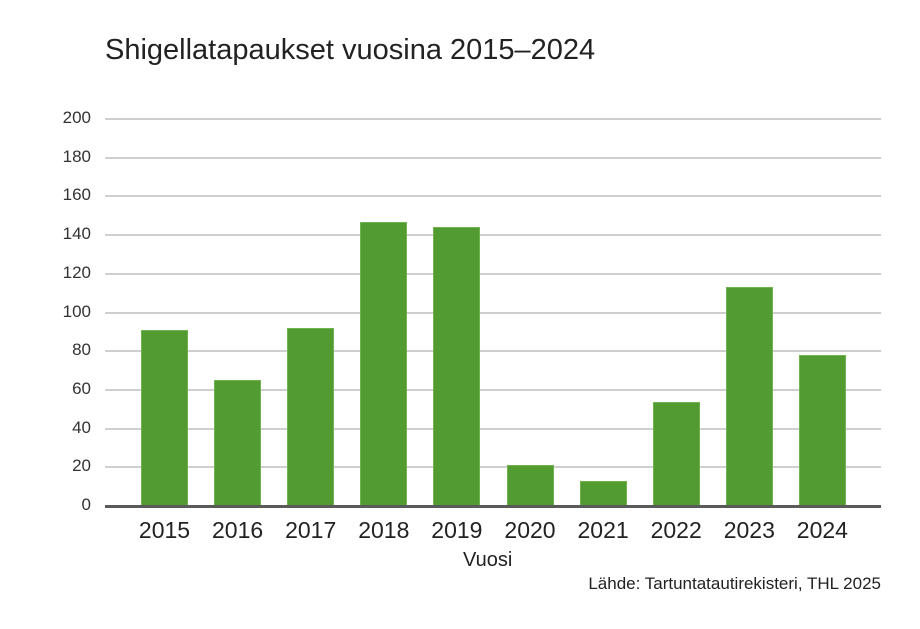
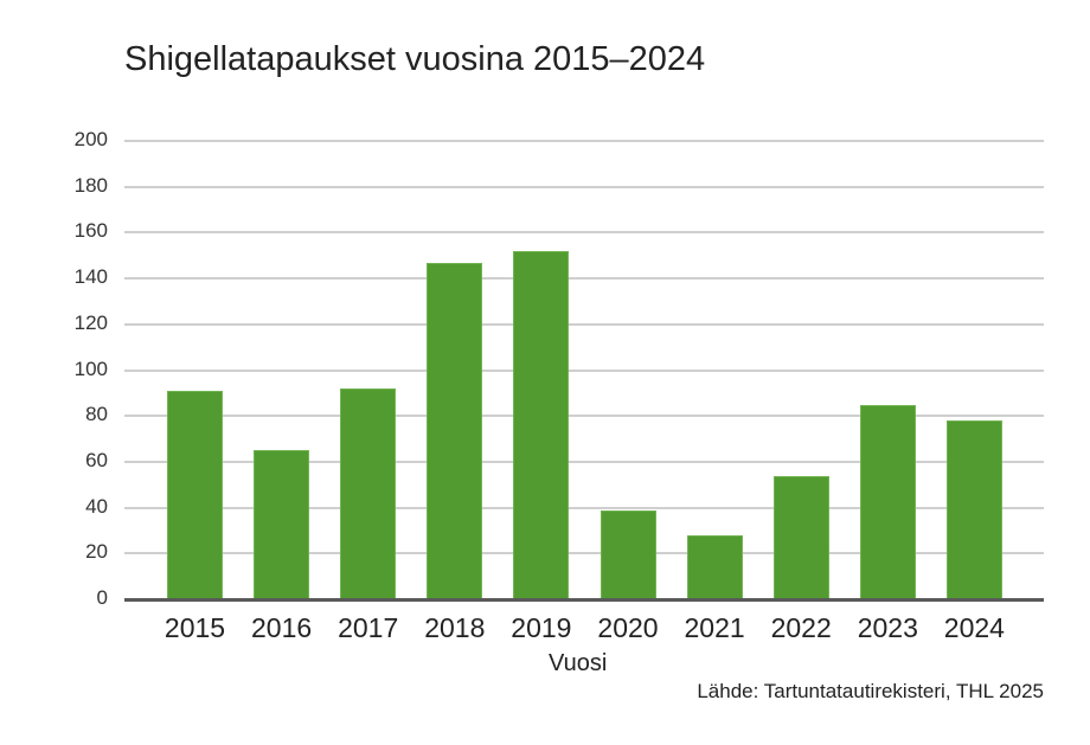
2019: 144 -> 152
2020: 21 -> 39
2021: 13 -> 28
2023: 113 -> 85
